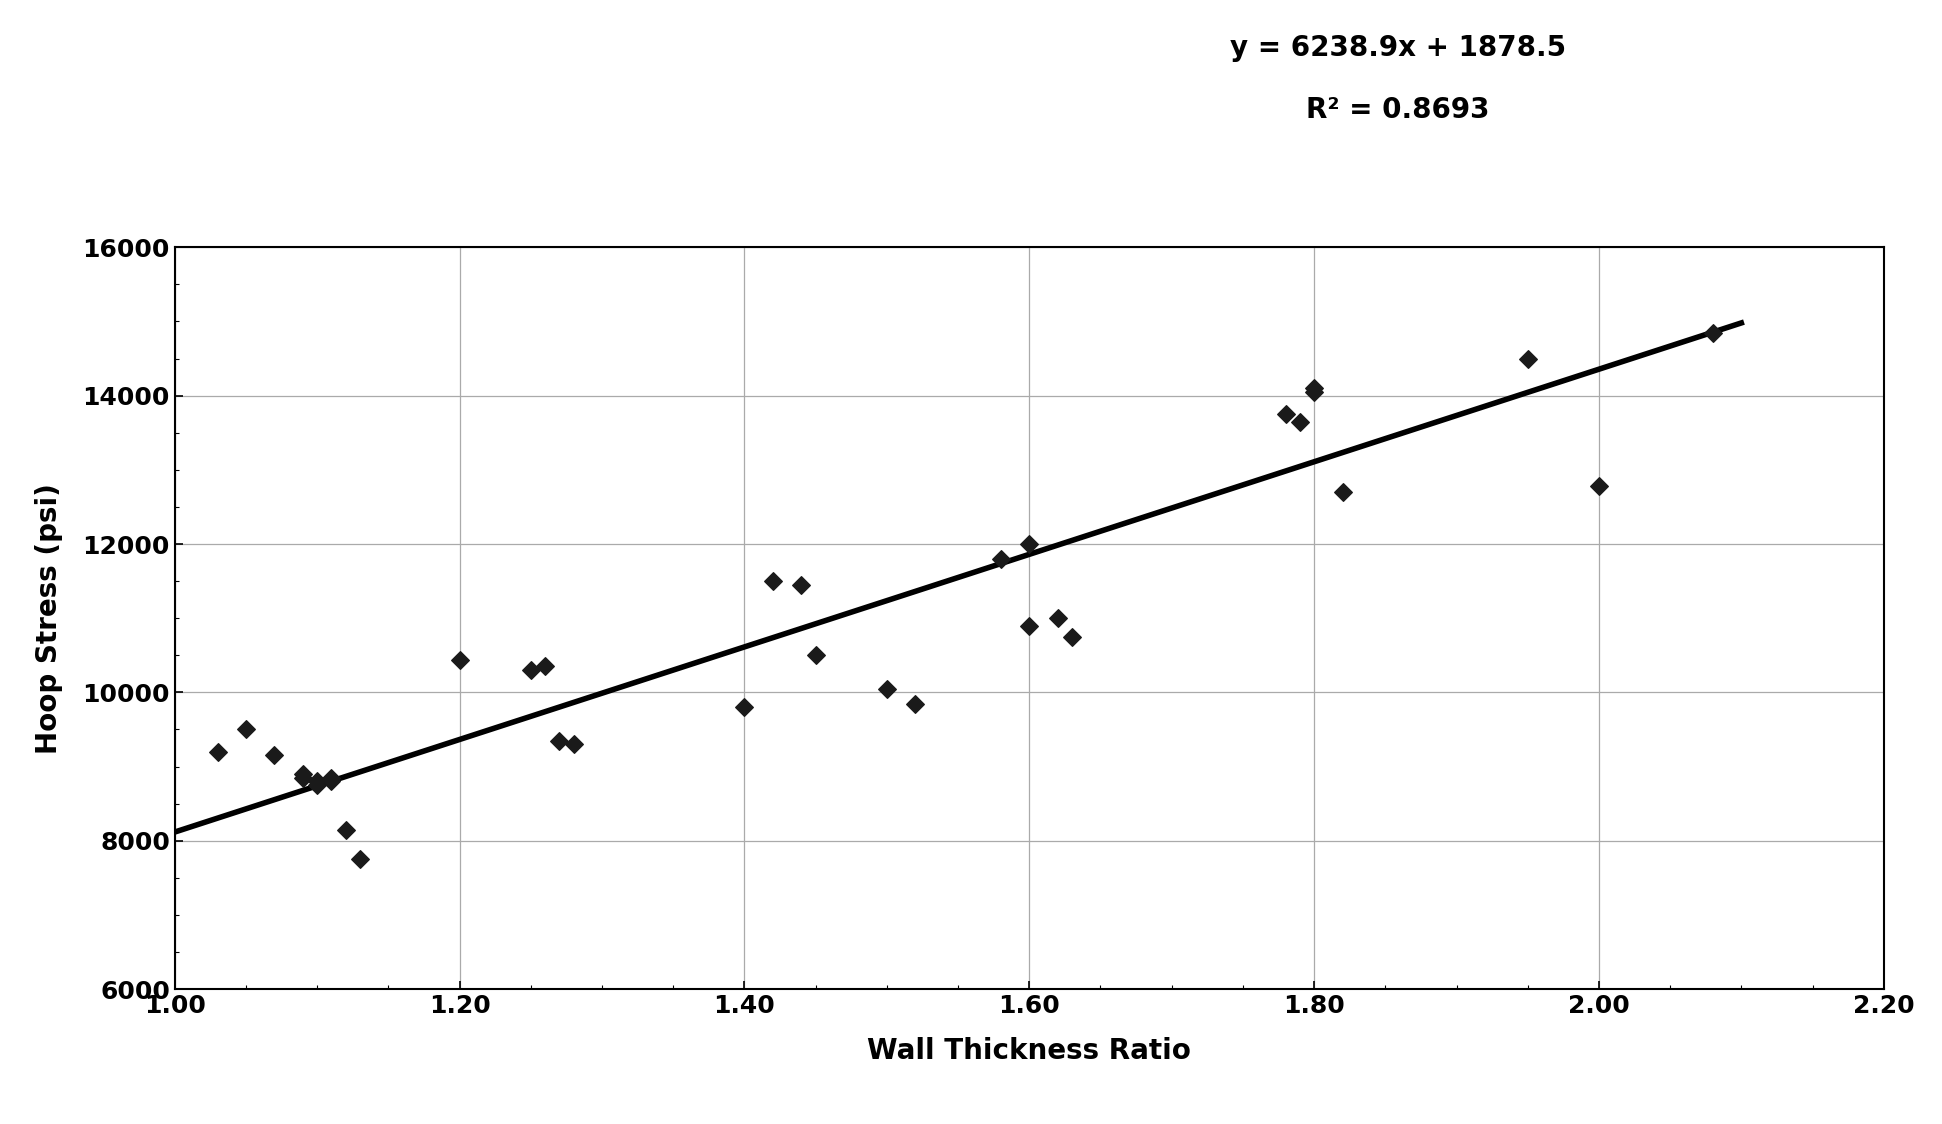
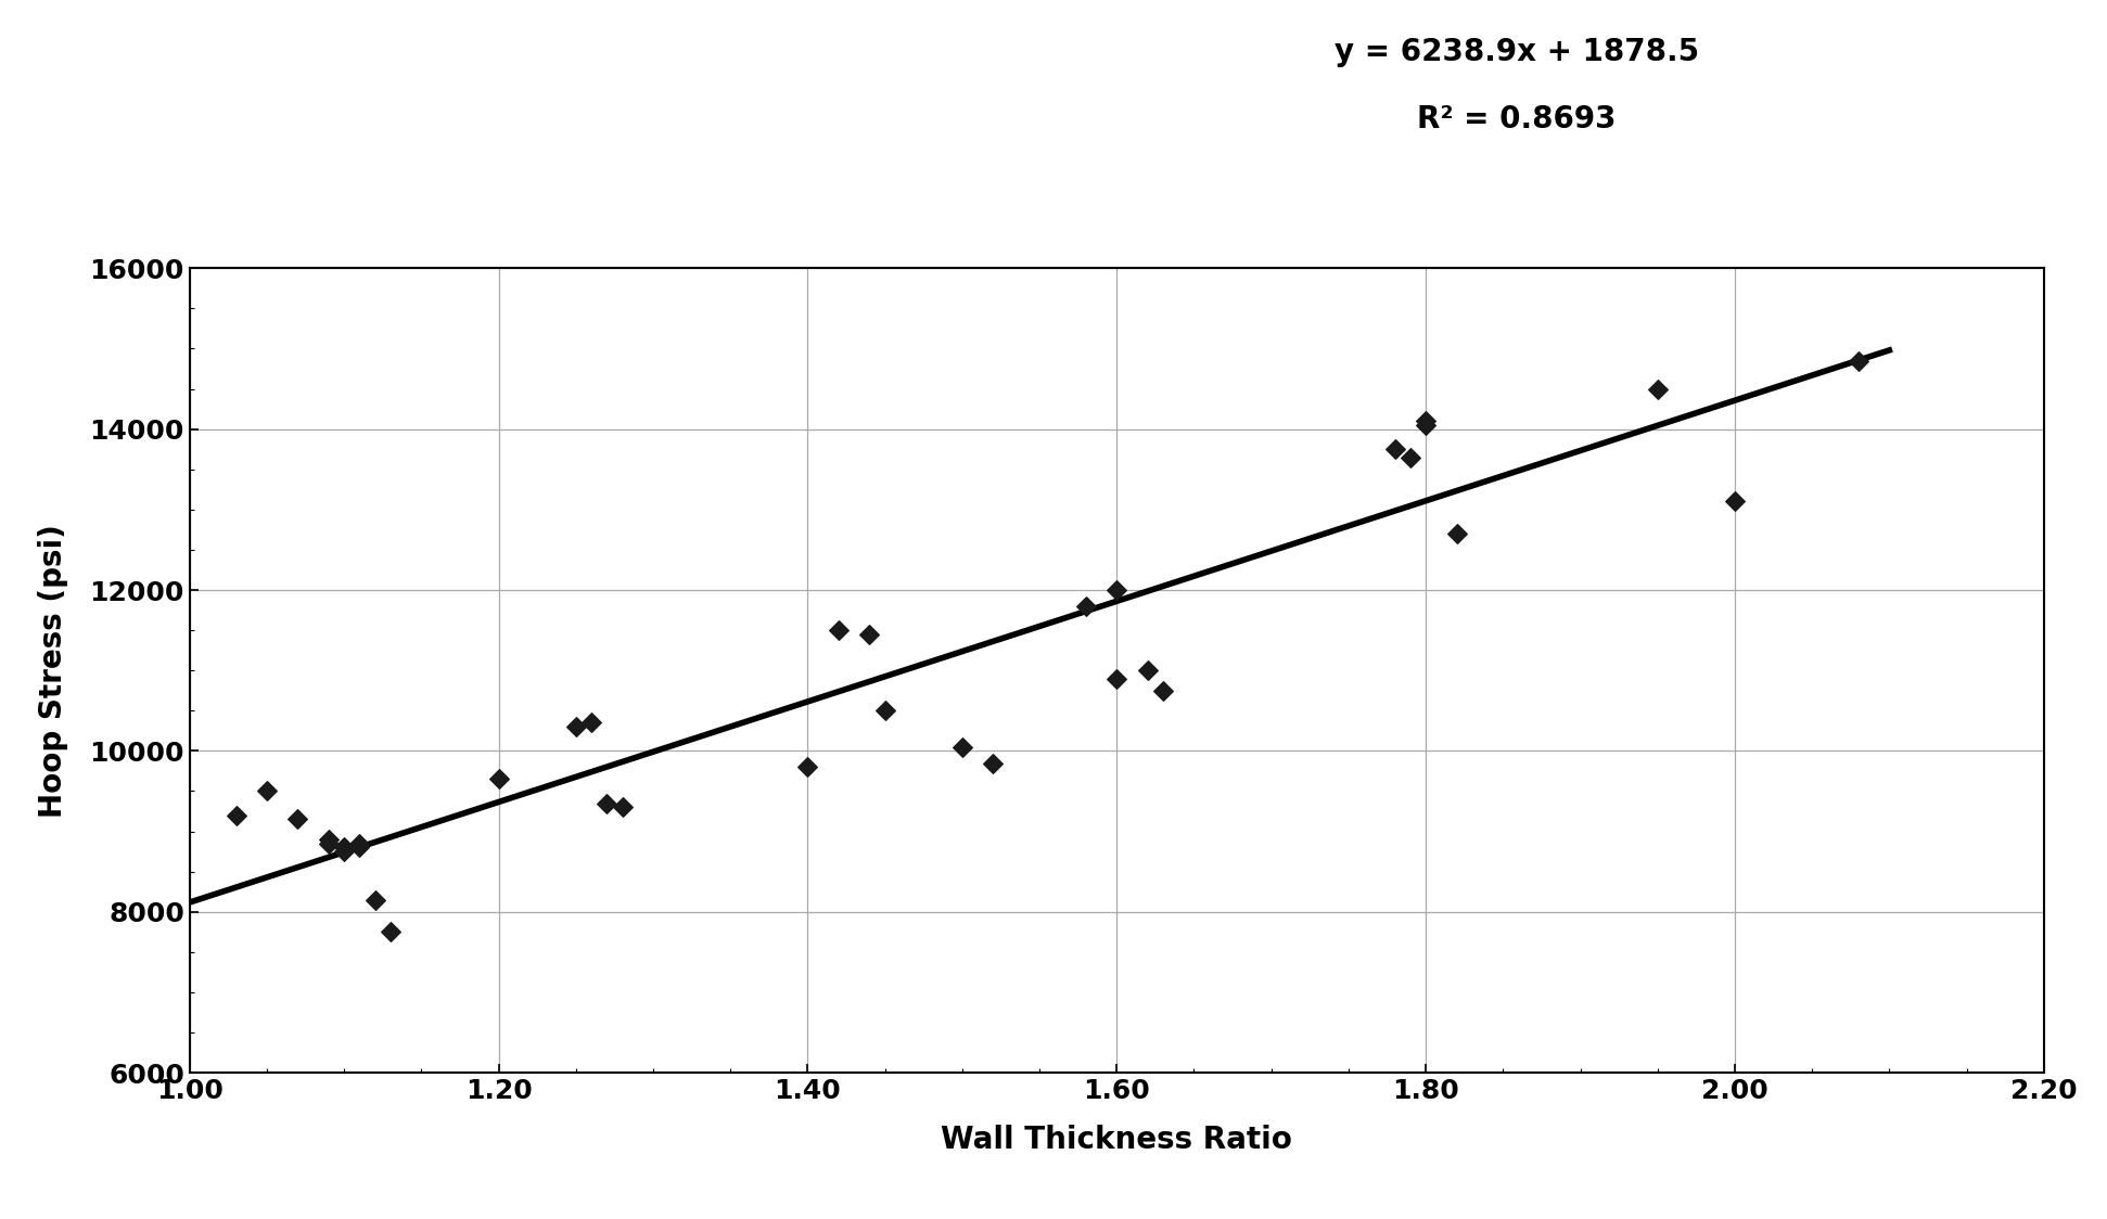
1.20: 10440 -> 9650
2.00: 12780 -> 13100
